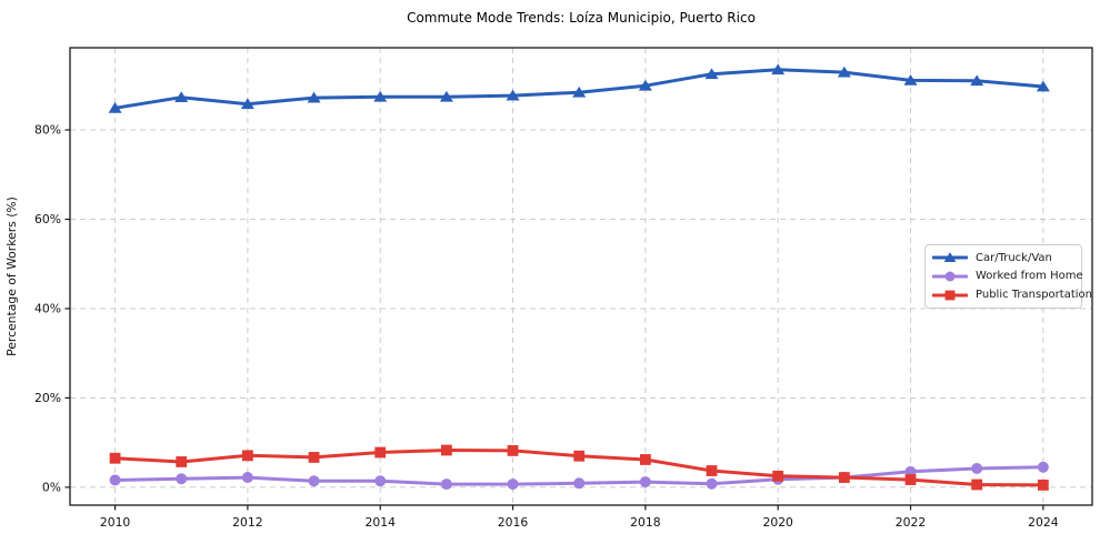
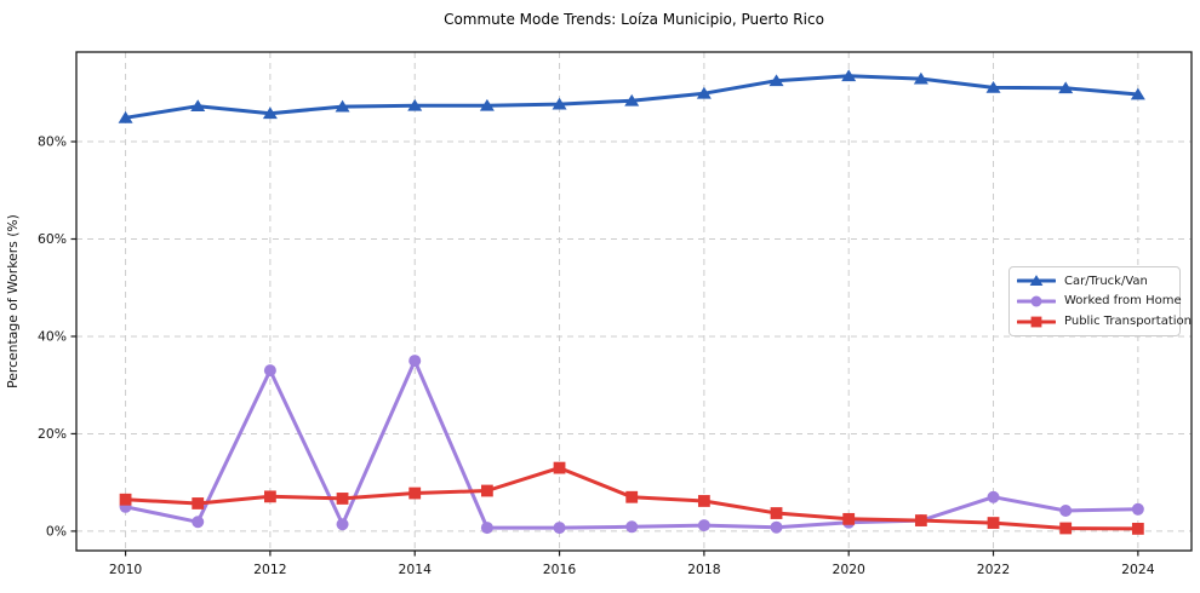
Worked from Home/2010: 2% -> 5%
Worked from Home/2012: 2% -> 33%
Worked from Home/2014: 1% -> 35%
Public Transportation/2016: 8% -> 13%
Worked from Home/2022: 4% -> 7%
